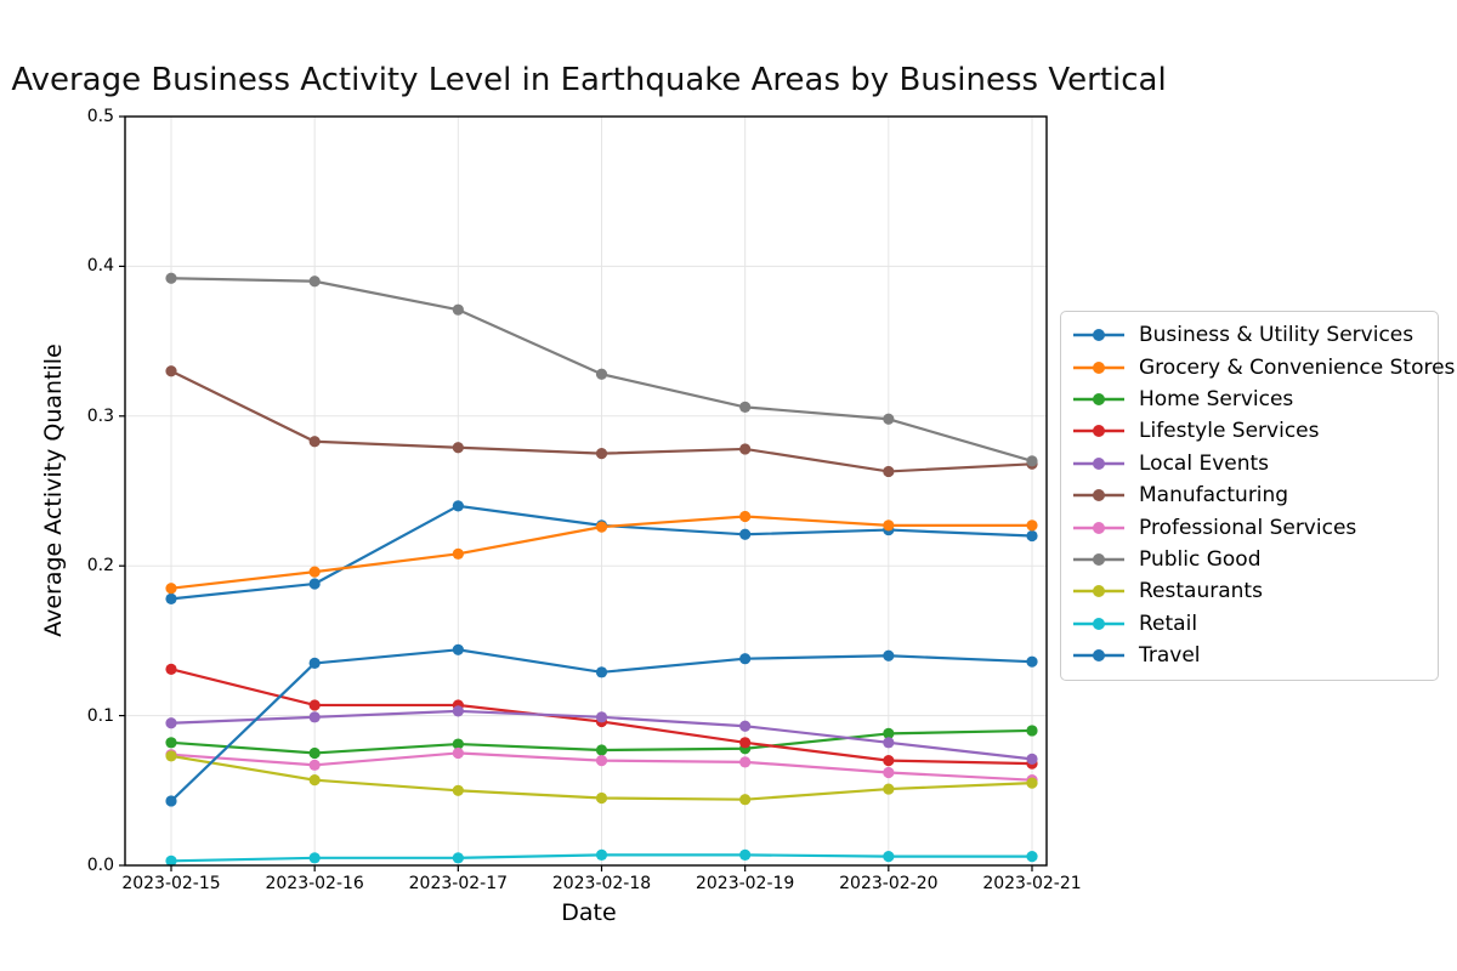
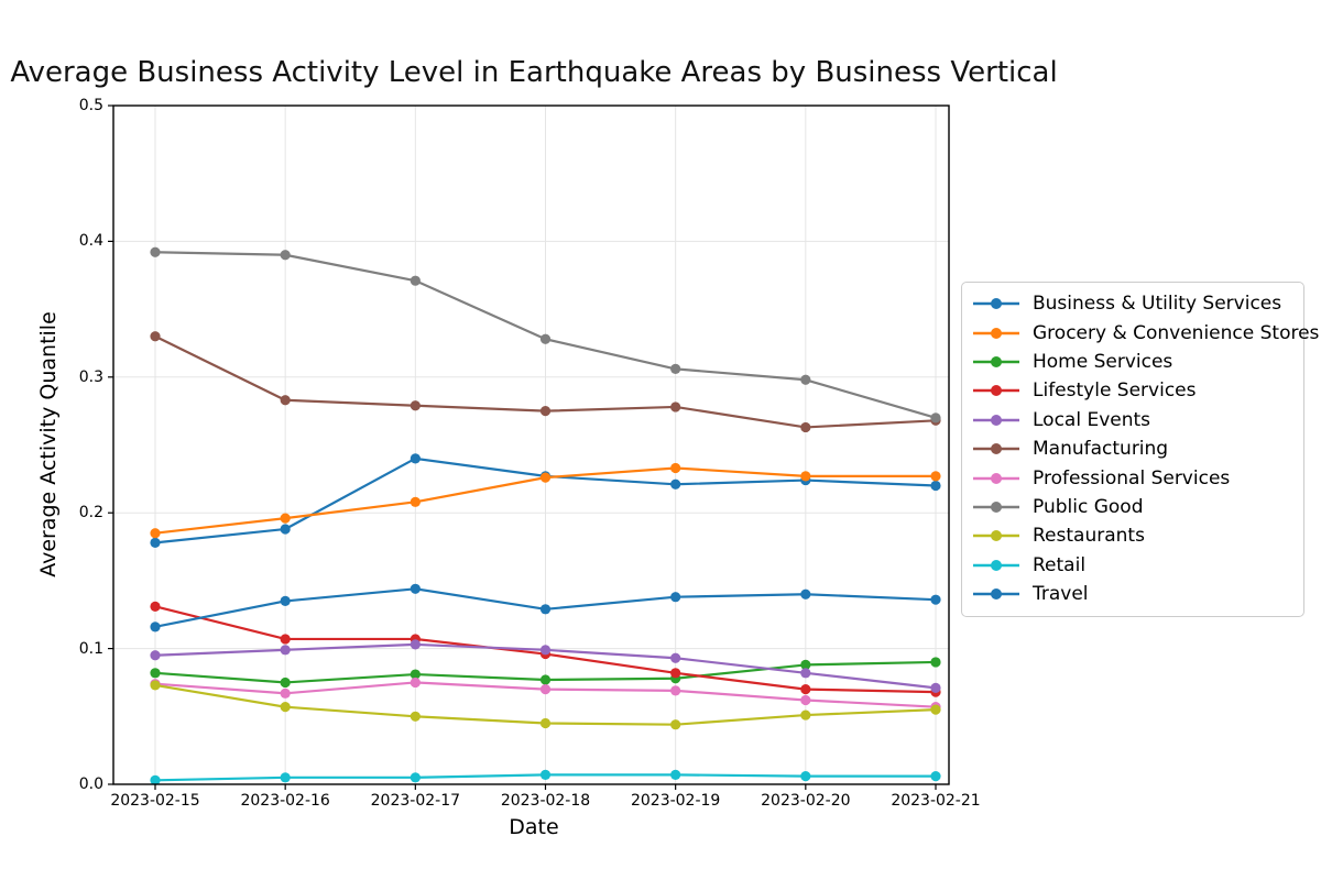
Travel/2023-02-15: 0.043 -> 0.116
